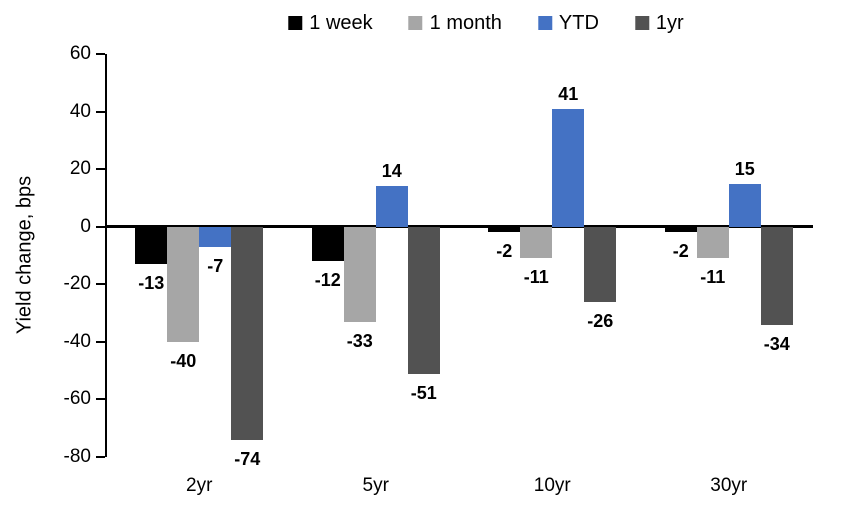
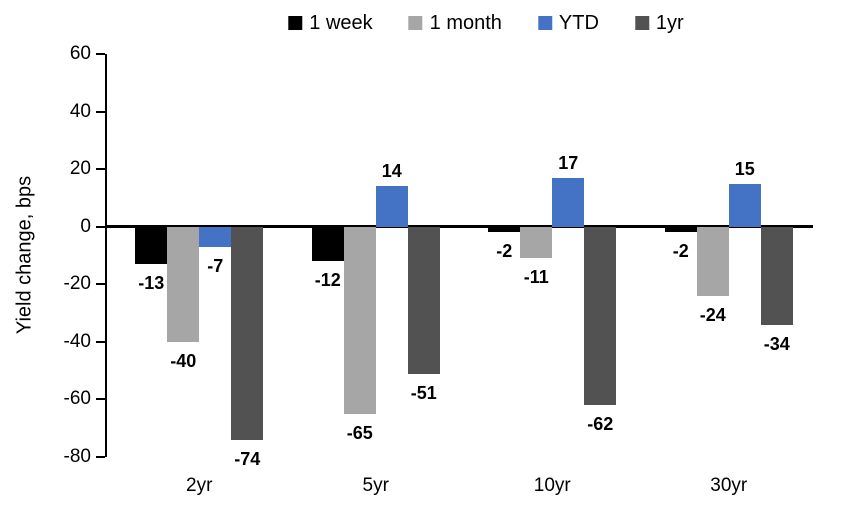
1 month/5yr: -33 -> -65
YTD/10yr: 41 -> 17
1yr/10yr: -26 -> -62
1 month/30yr: -11 -> -24
